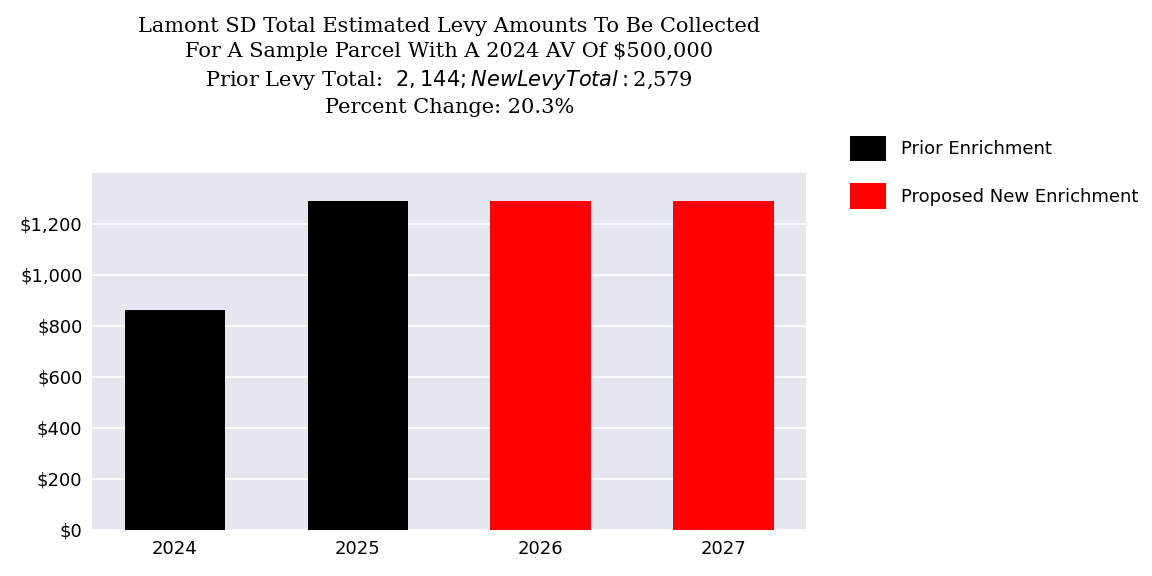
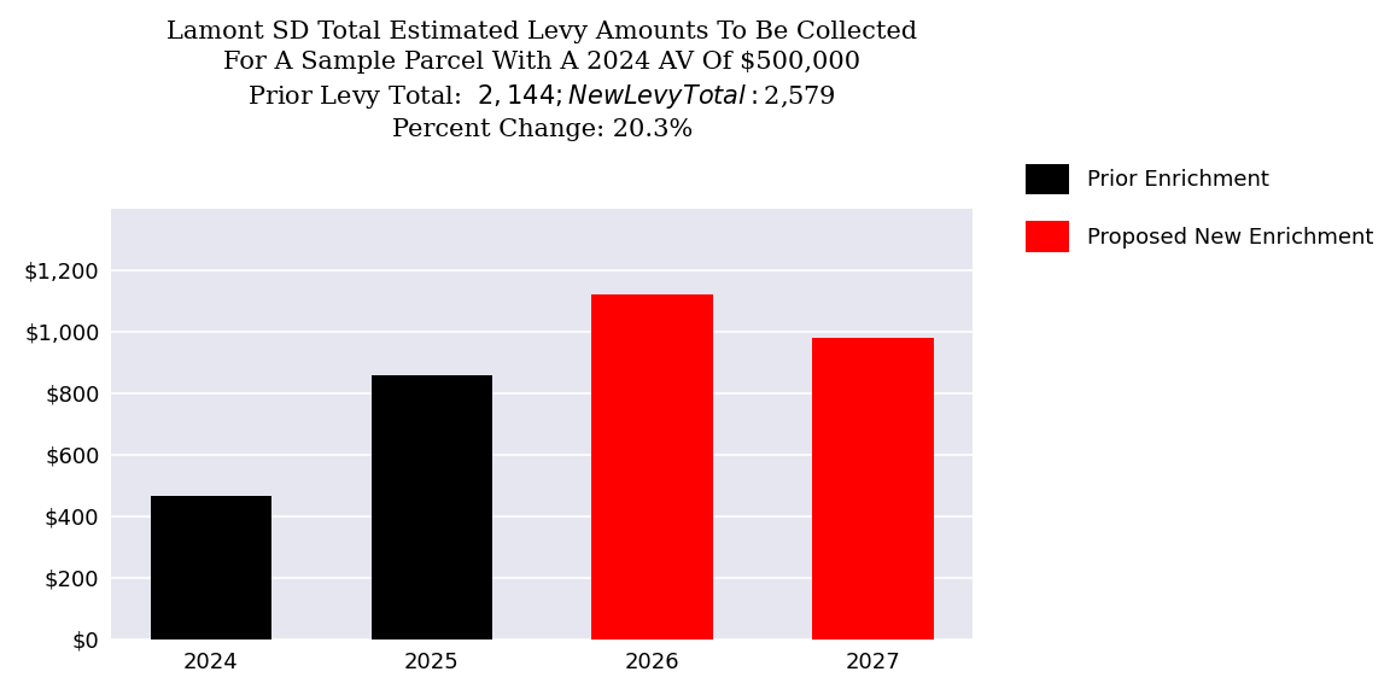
2024: $862 -> $465
2025: $1,290 -> $860
2026: $1,290 -> $1,120
2027: $1,290 -> $980
